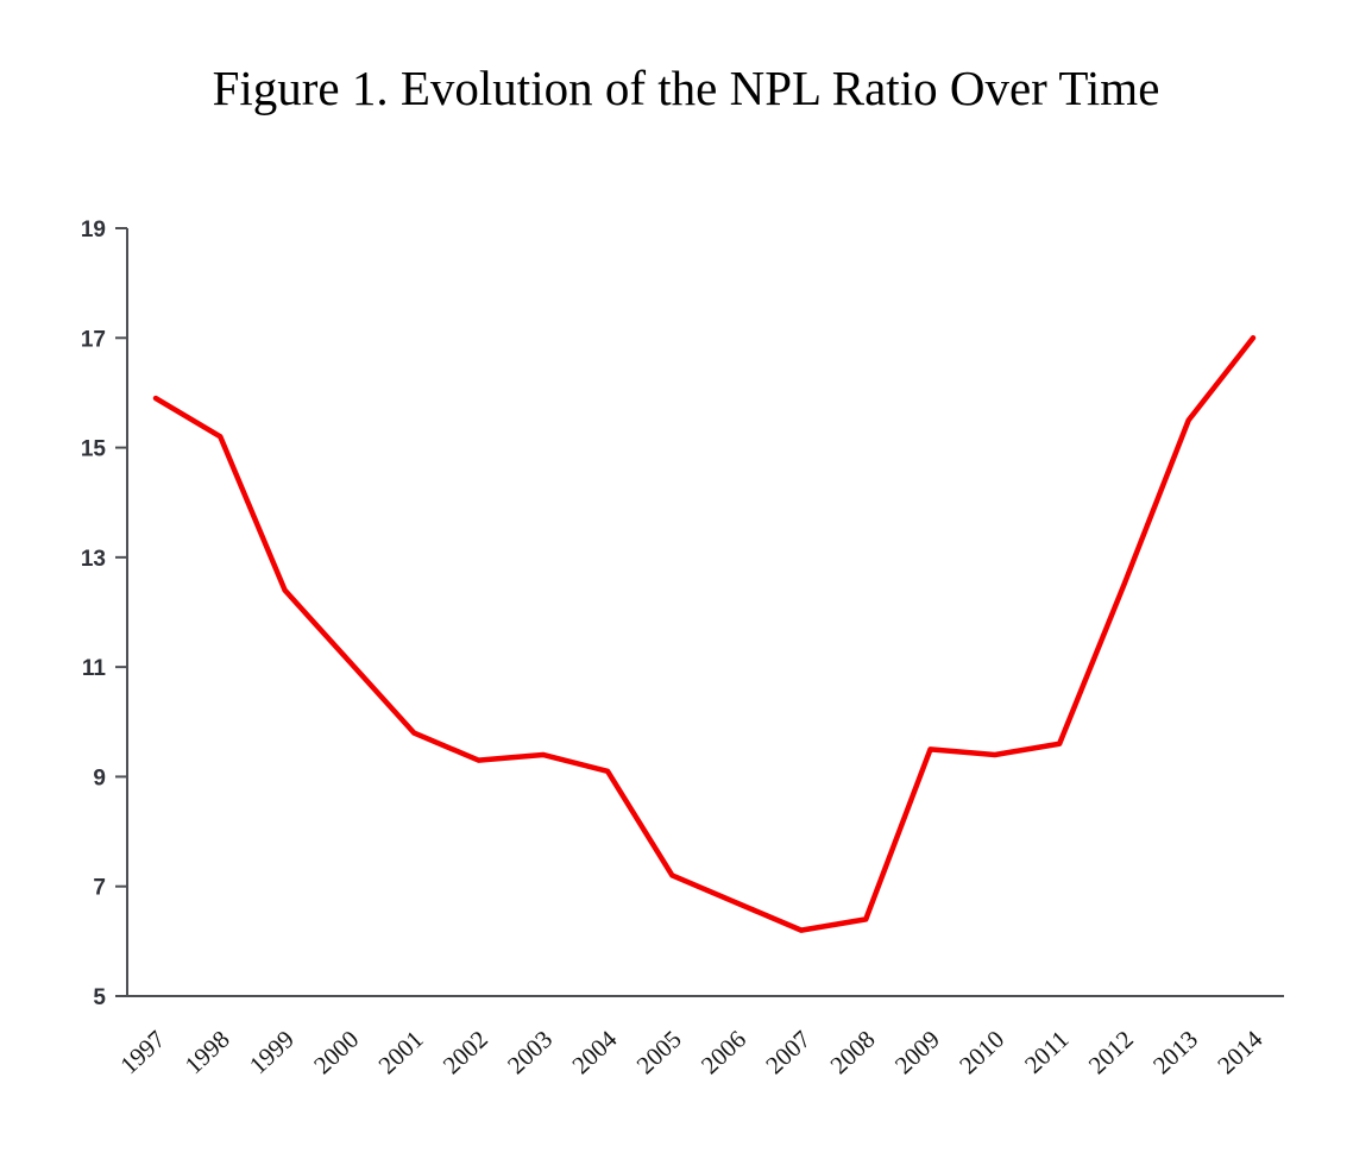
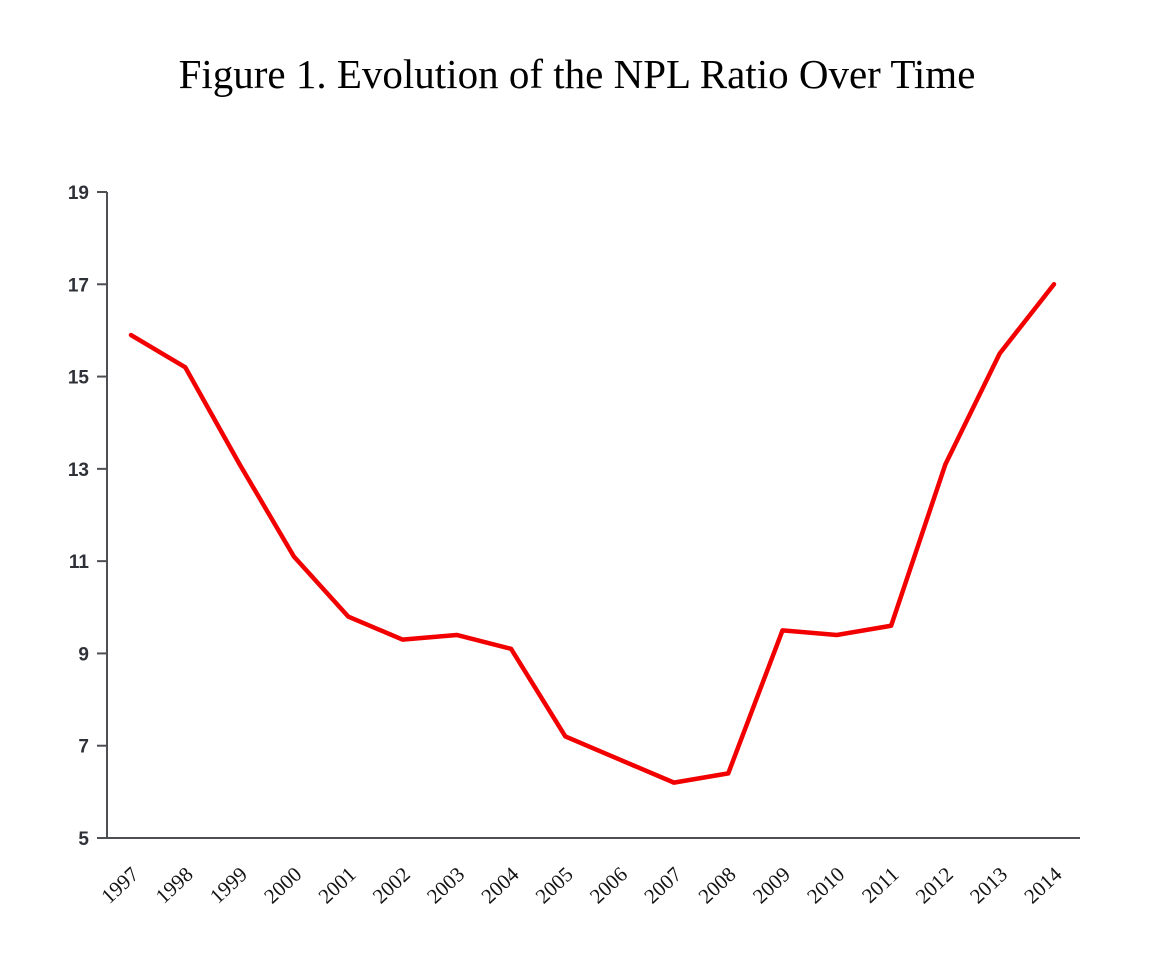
1999: 12.4 -> 13.1
2012: 12.5 -> 13.1
